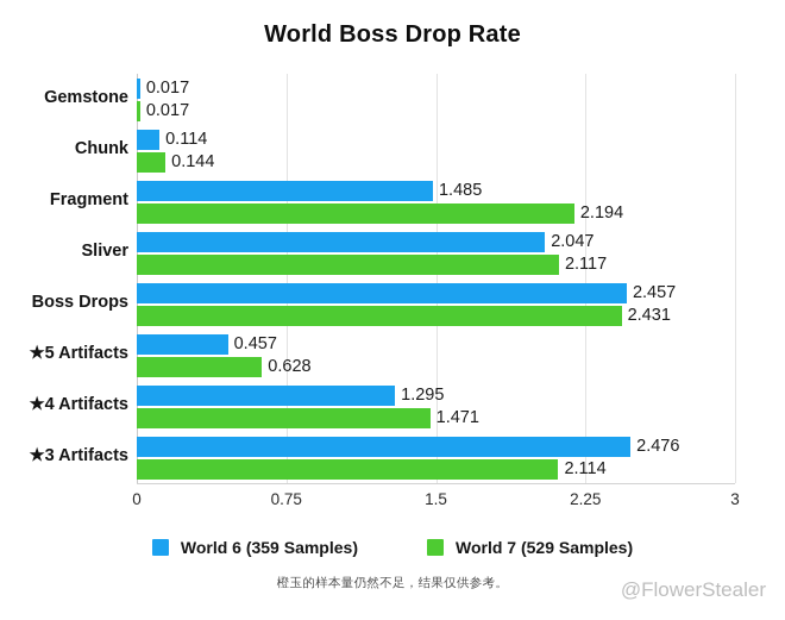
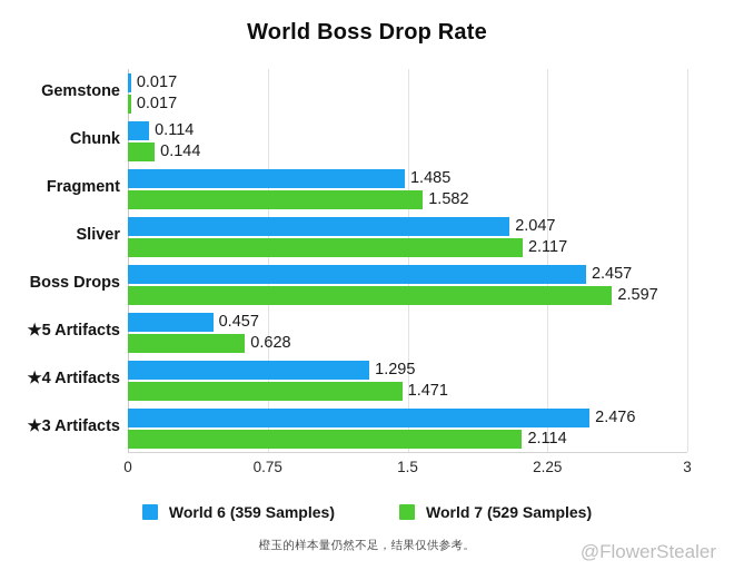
World 7 (529 Samples)/Fragment: 2.194 -> 1.582
World 7 (529 Samples)/Boss Drops: 2.431 -> 2.597
